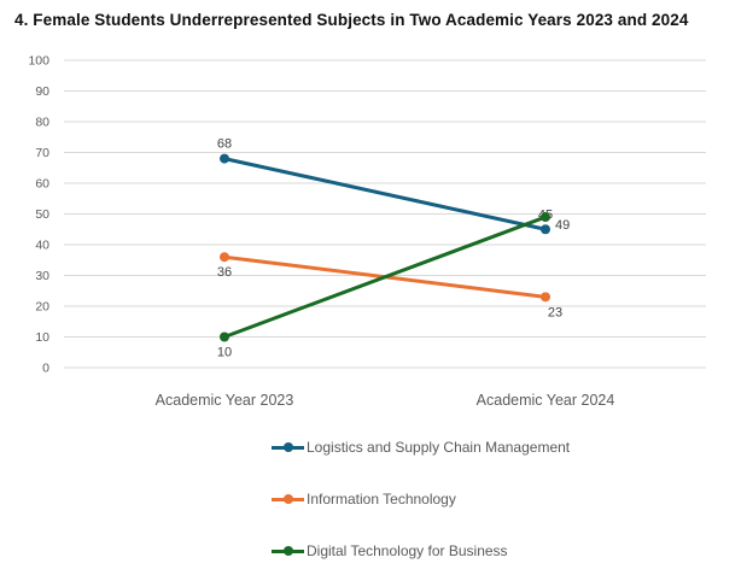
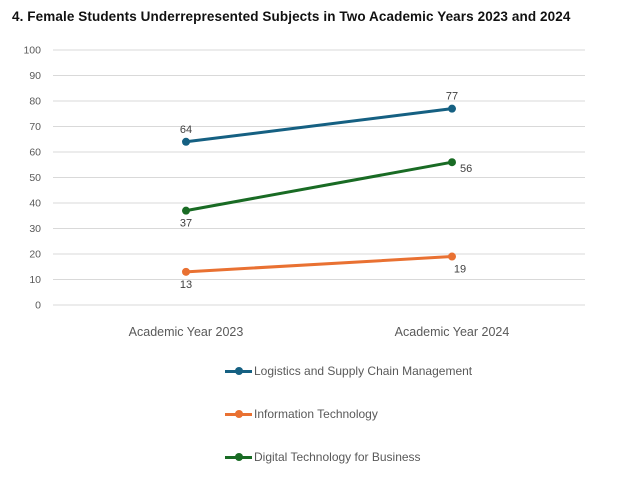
Logistics and Supply Chain Management/Academic Year 2023: 68 -> 64
Information Technology/Academic Year 2023: 36 -> 13
Digital Technology for Business/Academic Year 2023: 10 -> 37
Logistics and Supply Chain Management/Academic Year 2024: 45 -> 77
Information Technology/Academic Year 2024: 23 -> 19
Digital Technology for Business/Academic Year 2024: 49 -> 56
